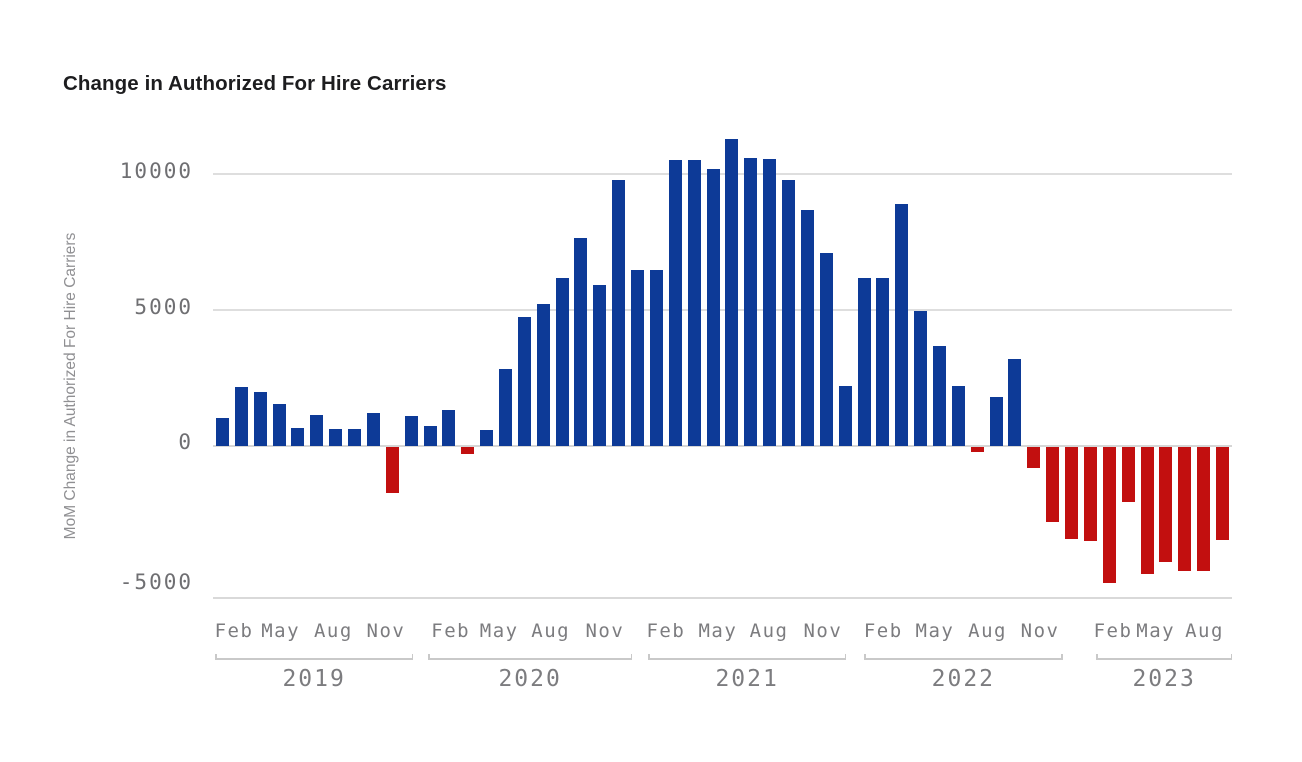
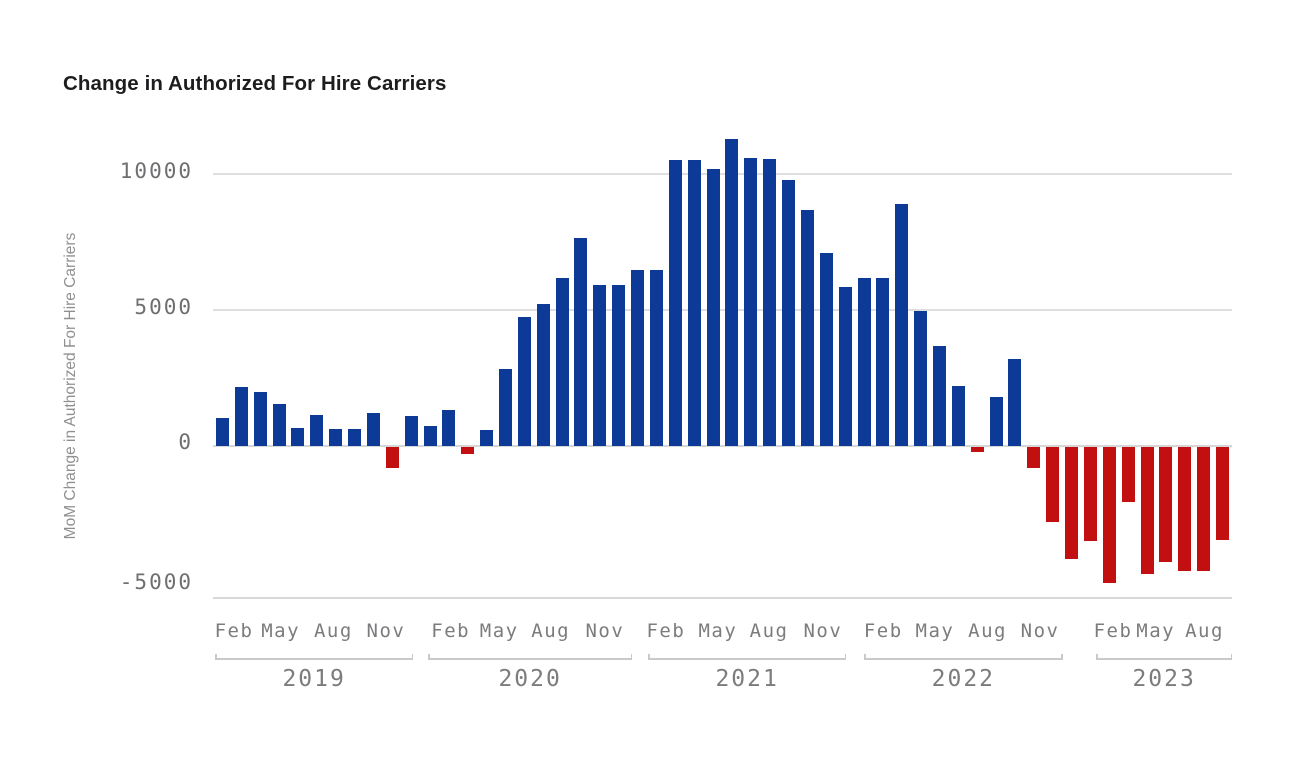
Nov 2019: -1700 -> -800
Nov 2020: 9800 -> 6000
Nov 2021: 2200 -> 5900
Nov 2022: -3400 -> -4200
